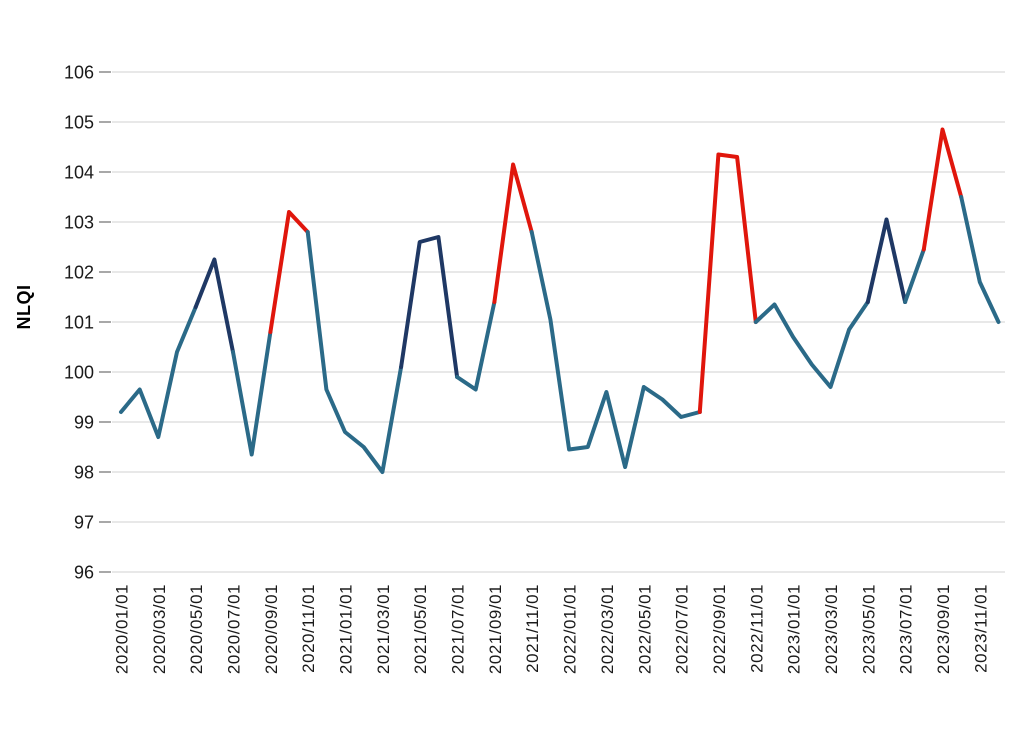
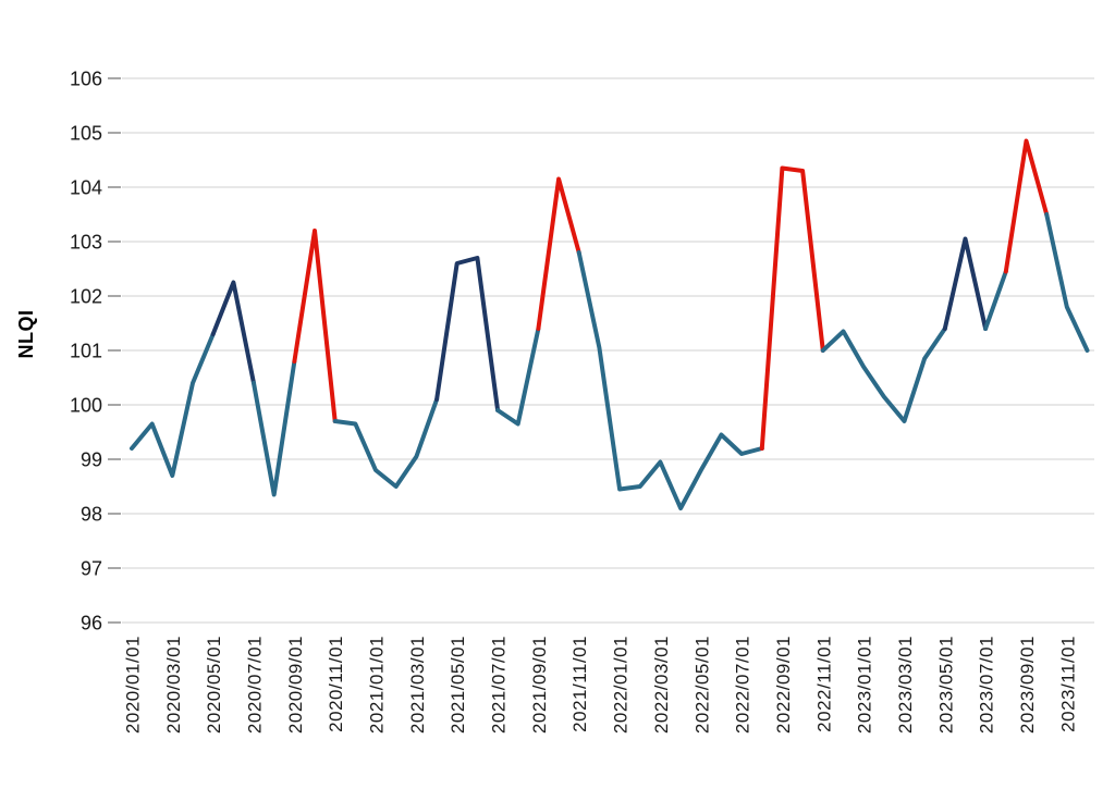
2020/11/01: 102.8 -> 99.7
2021/03/01: 98.0 -> 99.0
2022/03/01: 99.6 -> 99.0
2022/05/01: 99.7 -> 98.8
